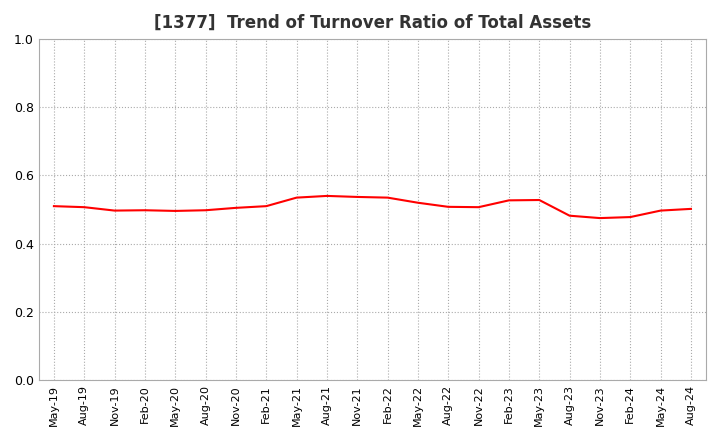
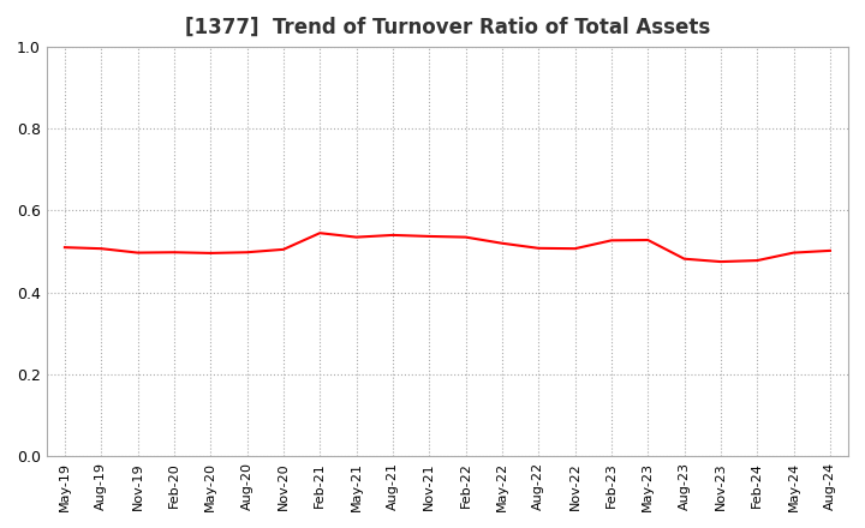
Feb-21: 0.510 -> 0.545
